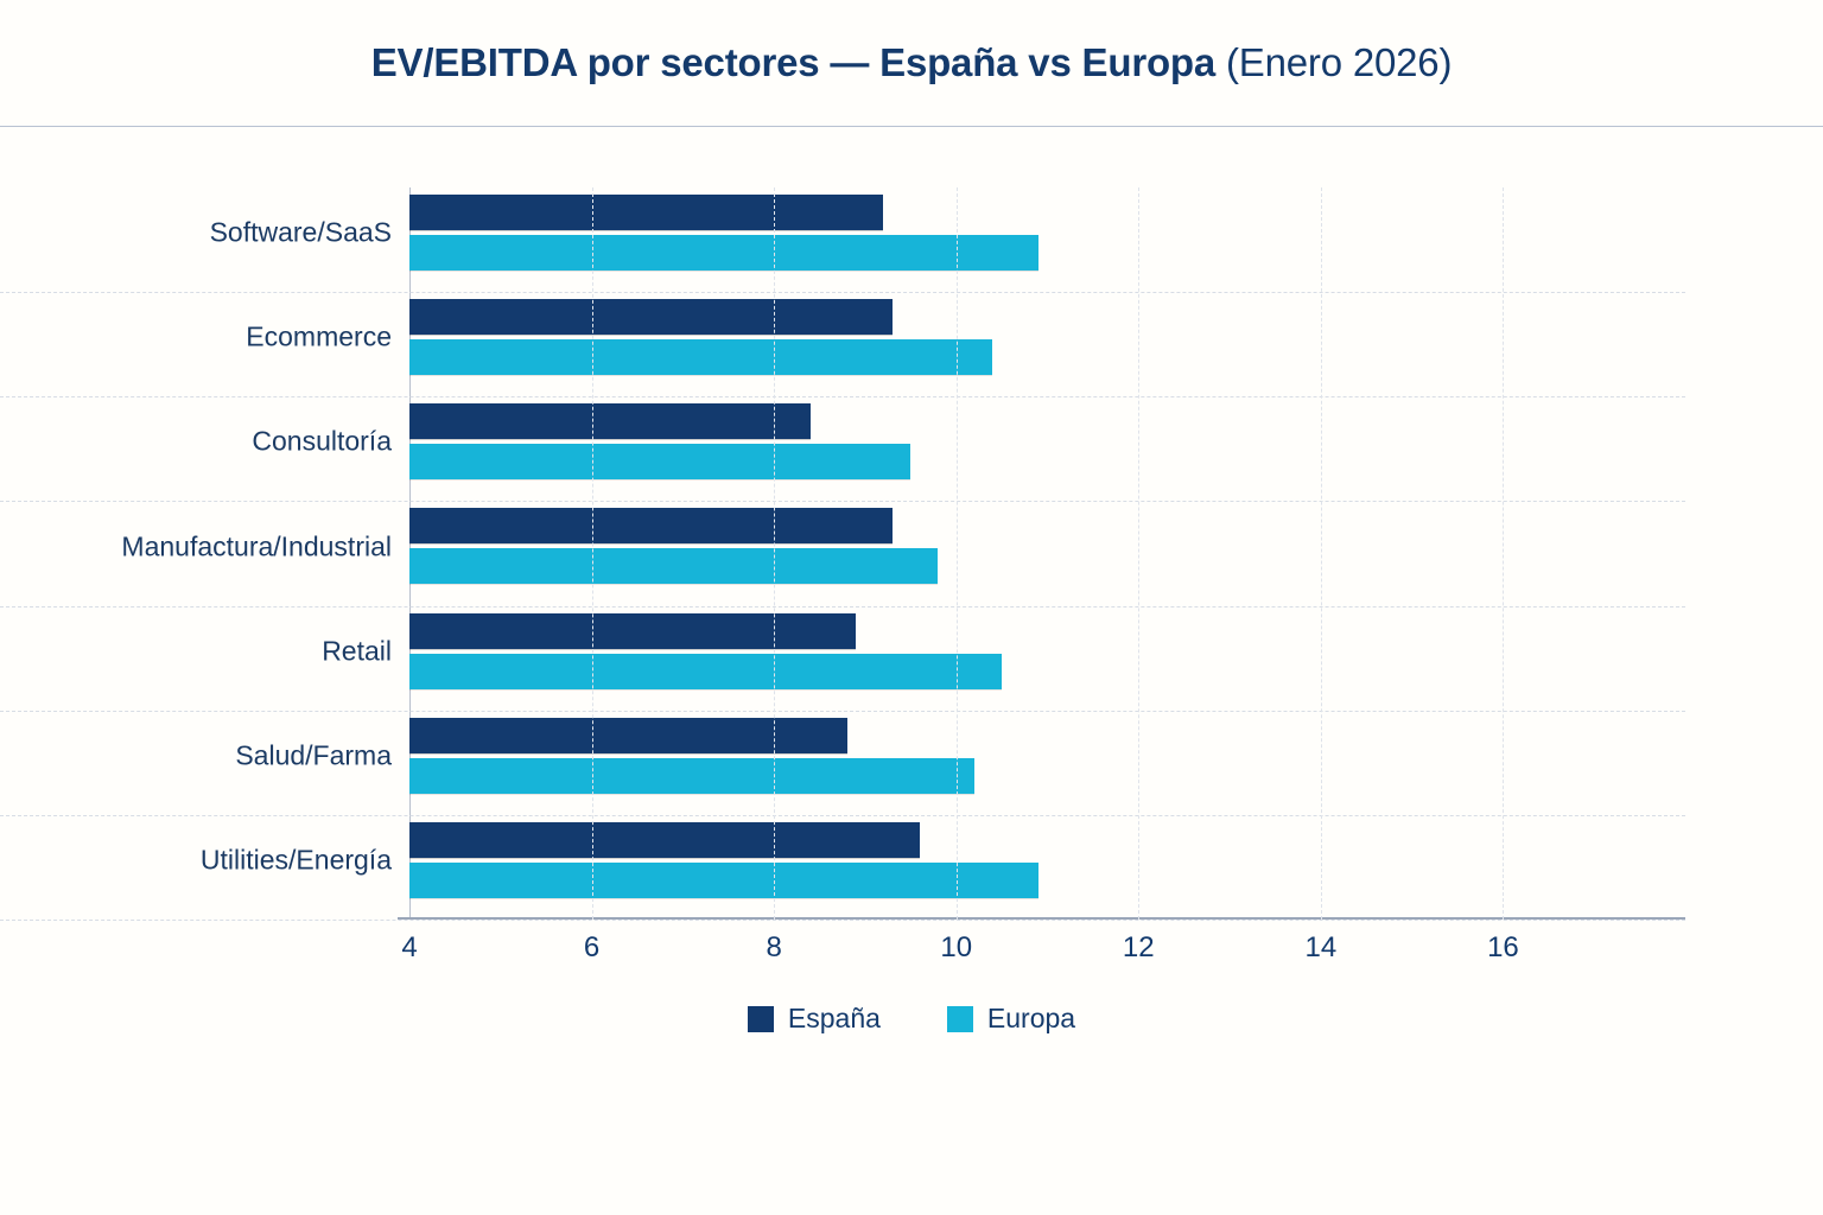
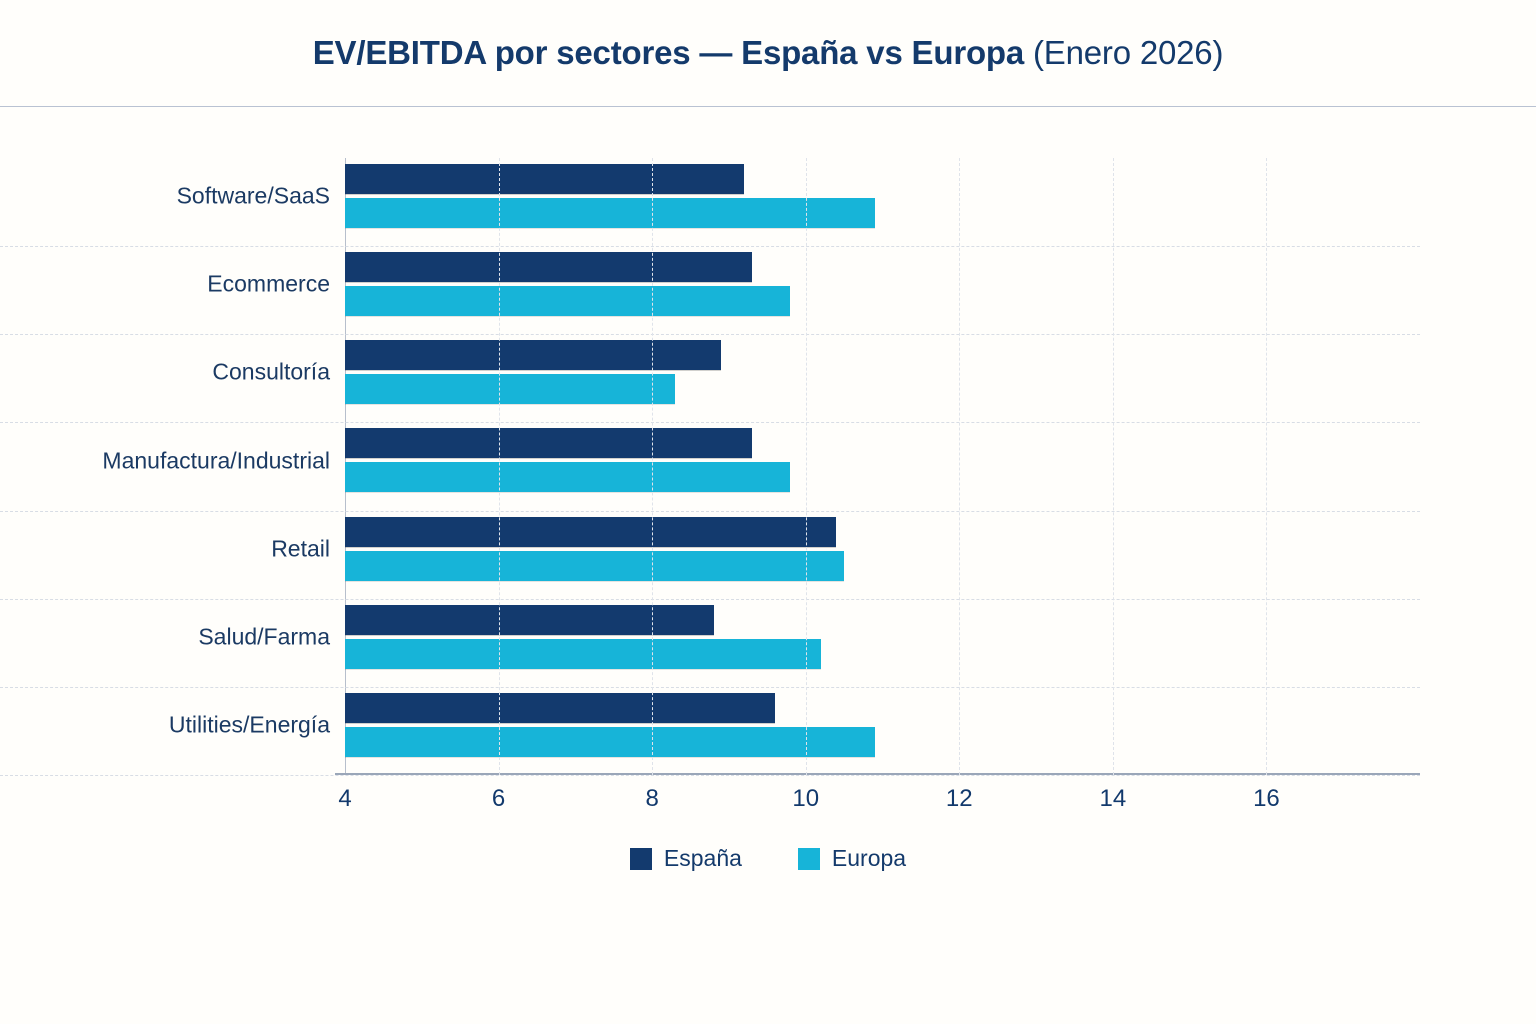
Europa/Ecommerce: 10.4 -> 9.8
España/Consultoría: 8.4 -> 8.9
Europa/Consultoría: 9.5 -> 8.3
España/Retail: 8.9 -> 10.4
